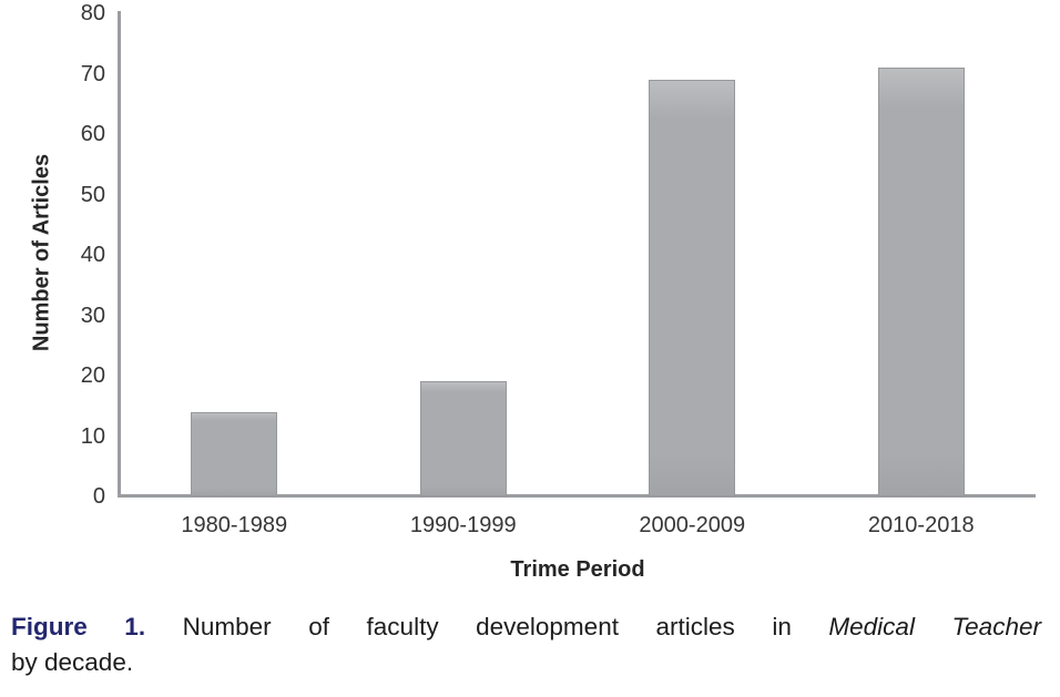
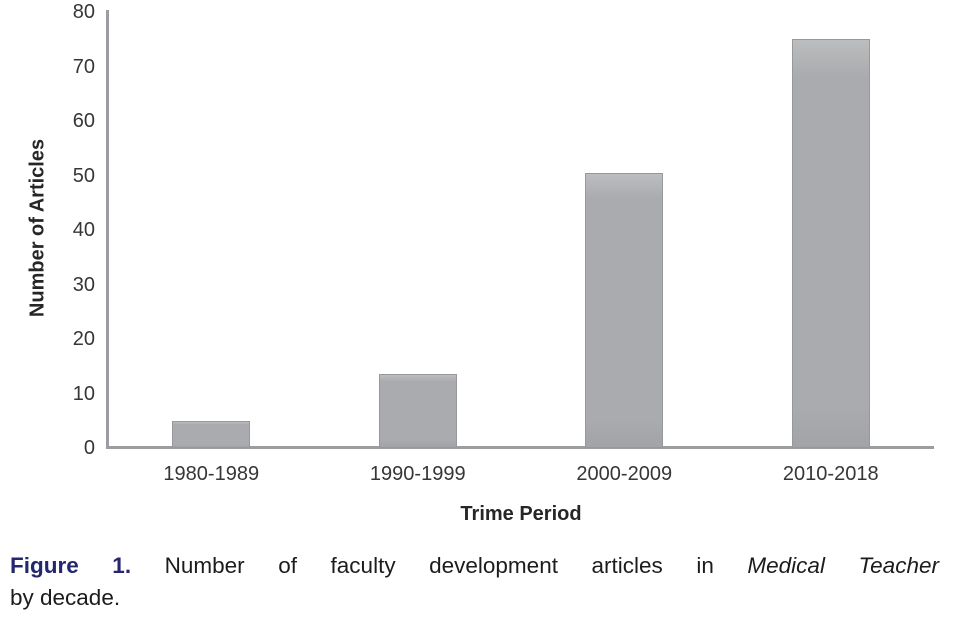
1980-1989: 14 -> 5
1990-1999: 19 -> 14
2000-2009: 69 -> 50
2010-2018: 71 -> 75
